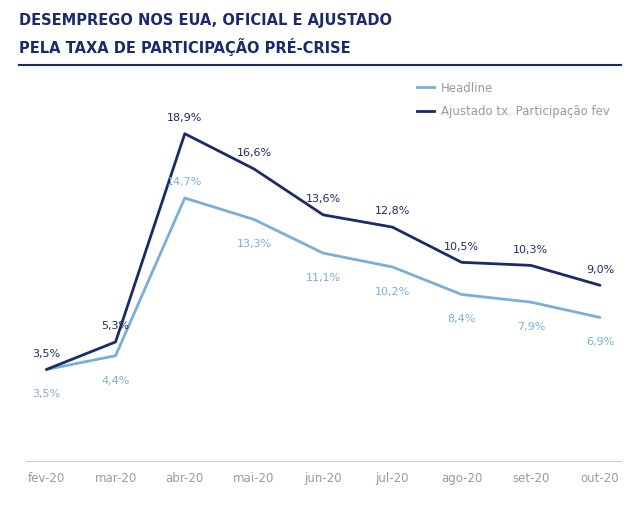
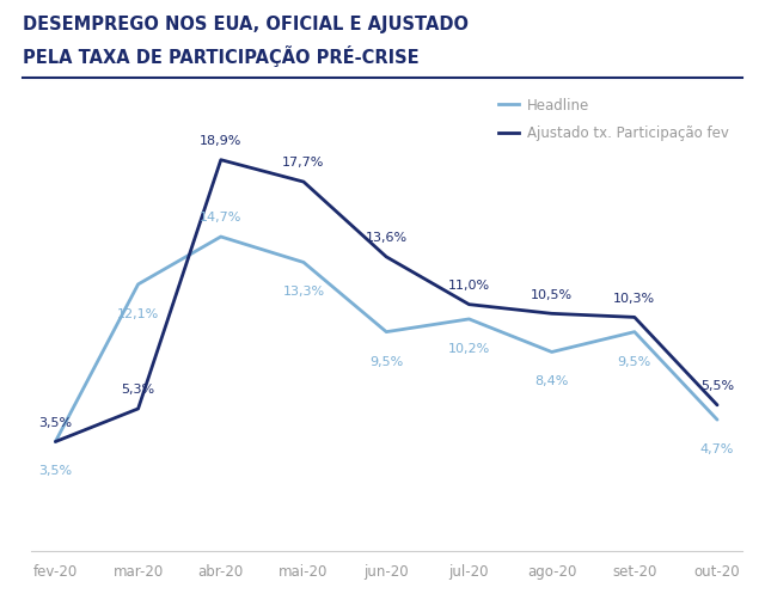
Headline/mar-20: 4,4% -> 12,1%
Ajustado tx. Participação fev/mai-20: 16,6% -> 17,7%
Headline/jun-20: 11,1% -> 9,5%
Ajustado tx. Participação fev/jul-20: 12,8% -> 11,0%
Headline/set-20: 7,9% -> 9,5%
Headline/out-20: 6,9% -> 4,7%
Ajustado tx. Participação fev/out-20: 9,0% -> 5,5%
